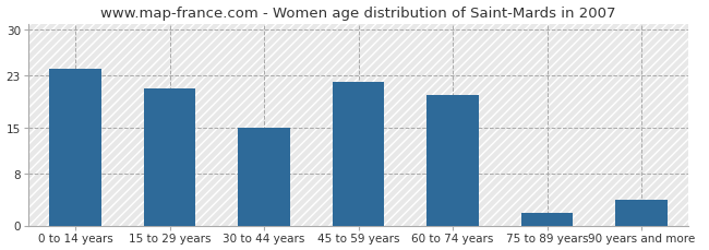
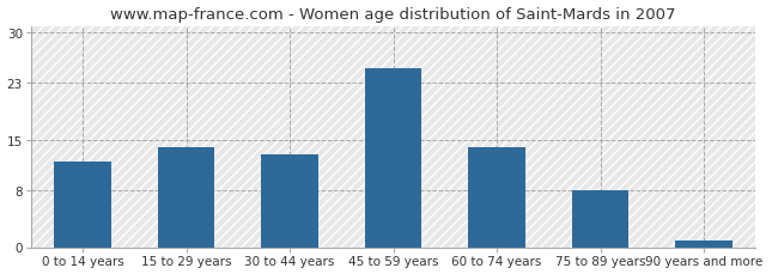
0 to 14 years: 24 -> 12
15 to 29 years: 21 -> 14
30 to 44 years: 15 -> 13
45 to 59 years: 22 -> 25
60 to 74 years: 20 -> 14
75 to 89 years: 2 -> 8
90 years and more: 4 -> 1
